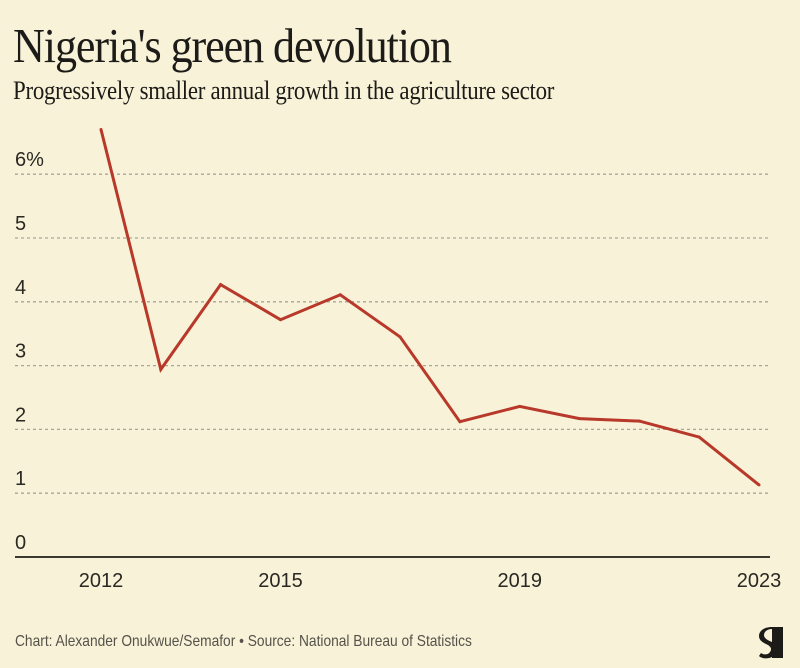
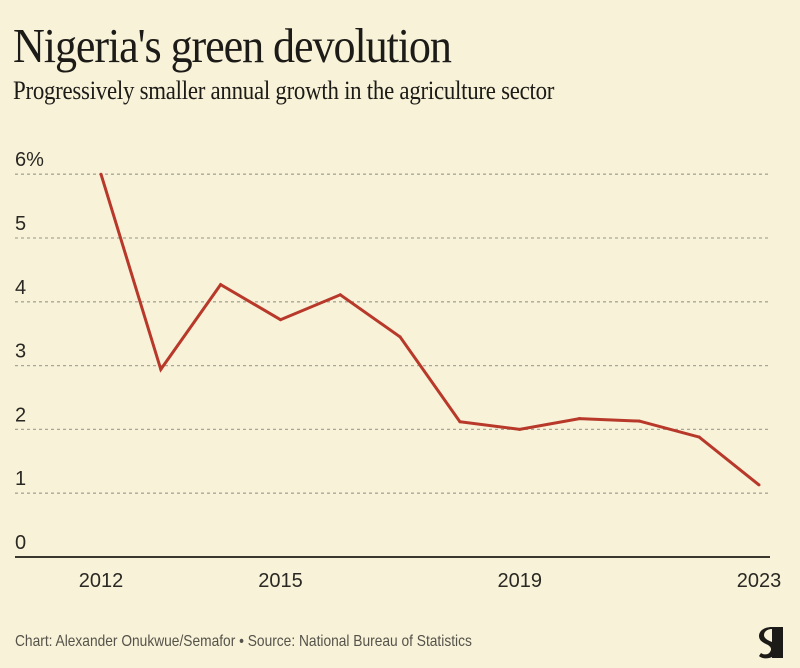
2012: 6.7% -> 6.0%
2019: 2.4% -> 2.0%
